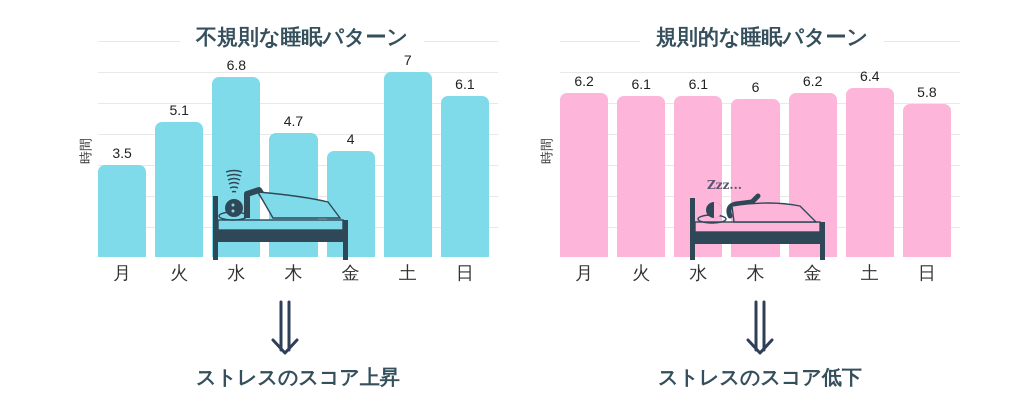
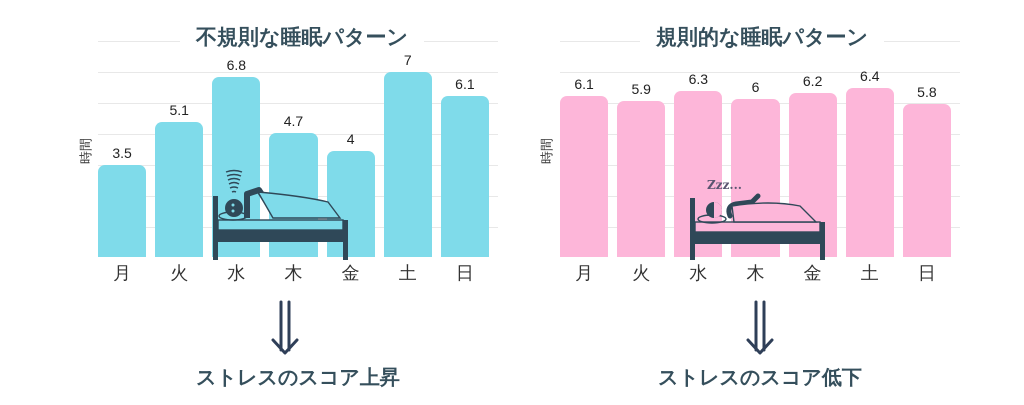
規則的な睡眠パターン/月: 6.2 -> 6.1
規則的な睡眠パターン/火: 6.1 -> 5.9
規則的な睡眠パターン/水: 6.1 -> 6.3
